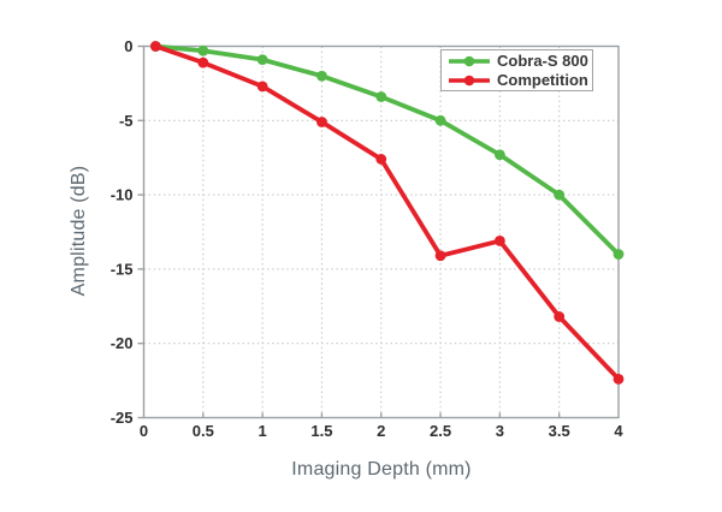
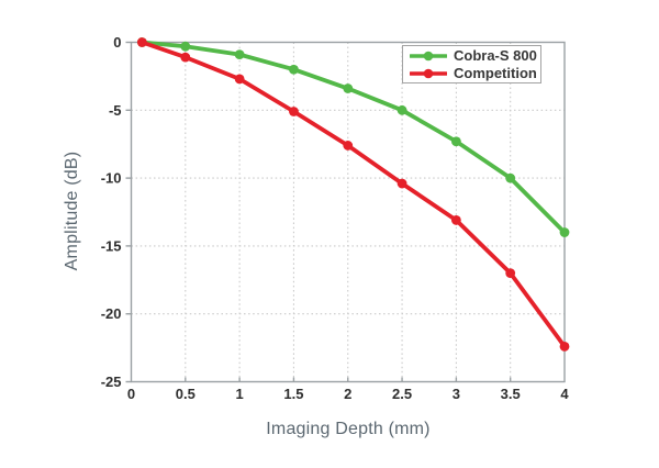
Competition/2.5: -14,1 -> -10,4
Competition/3.5: -18,2 -> -17,0
